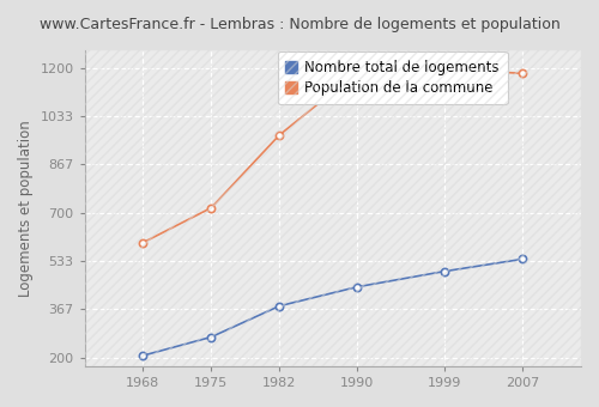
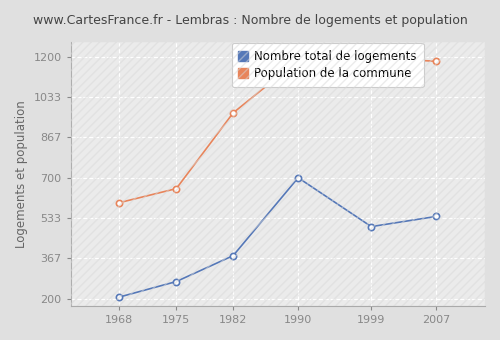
Population de la commune/1975: 717 -> 655
Nombre total de logements/1990: 444 -> 700
